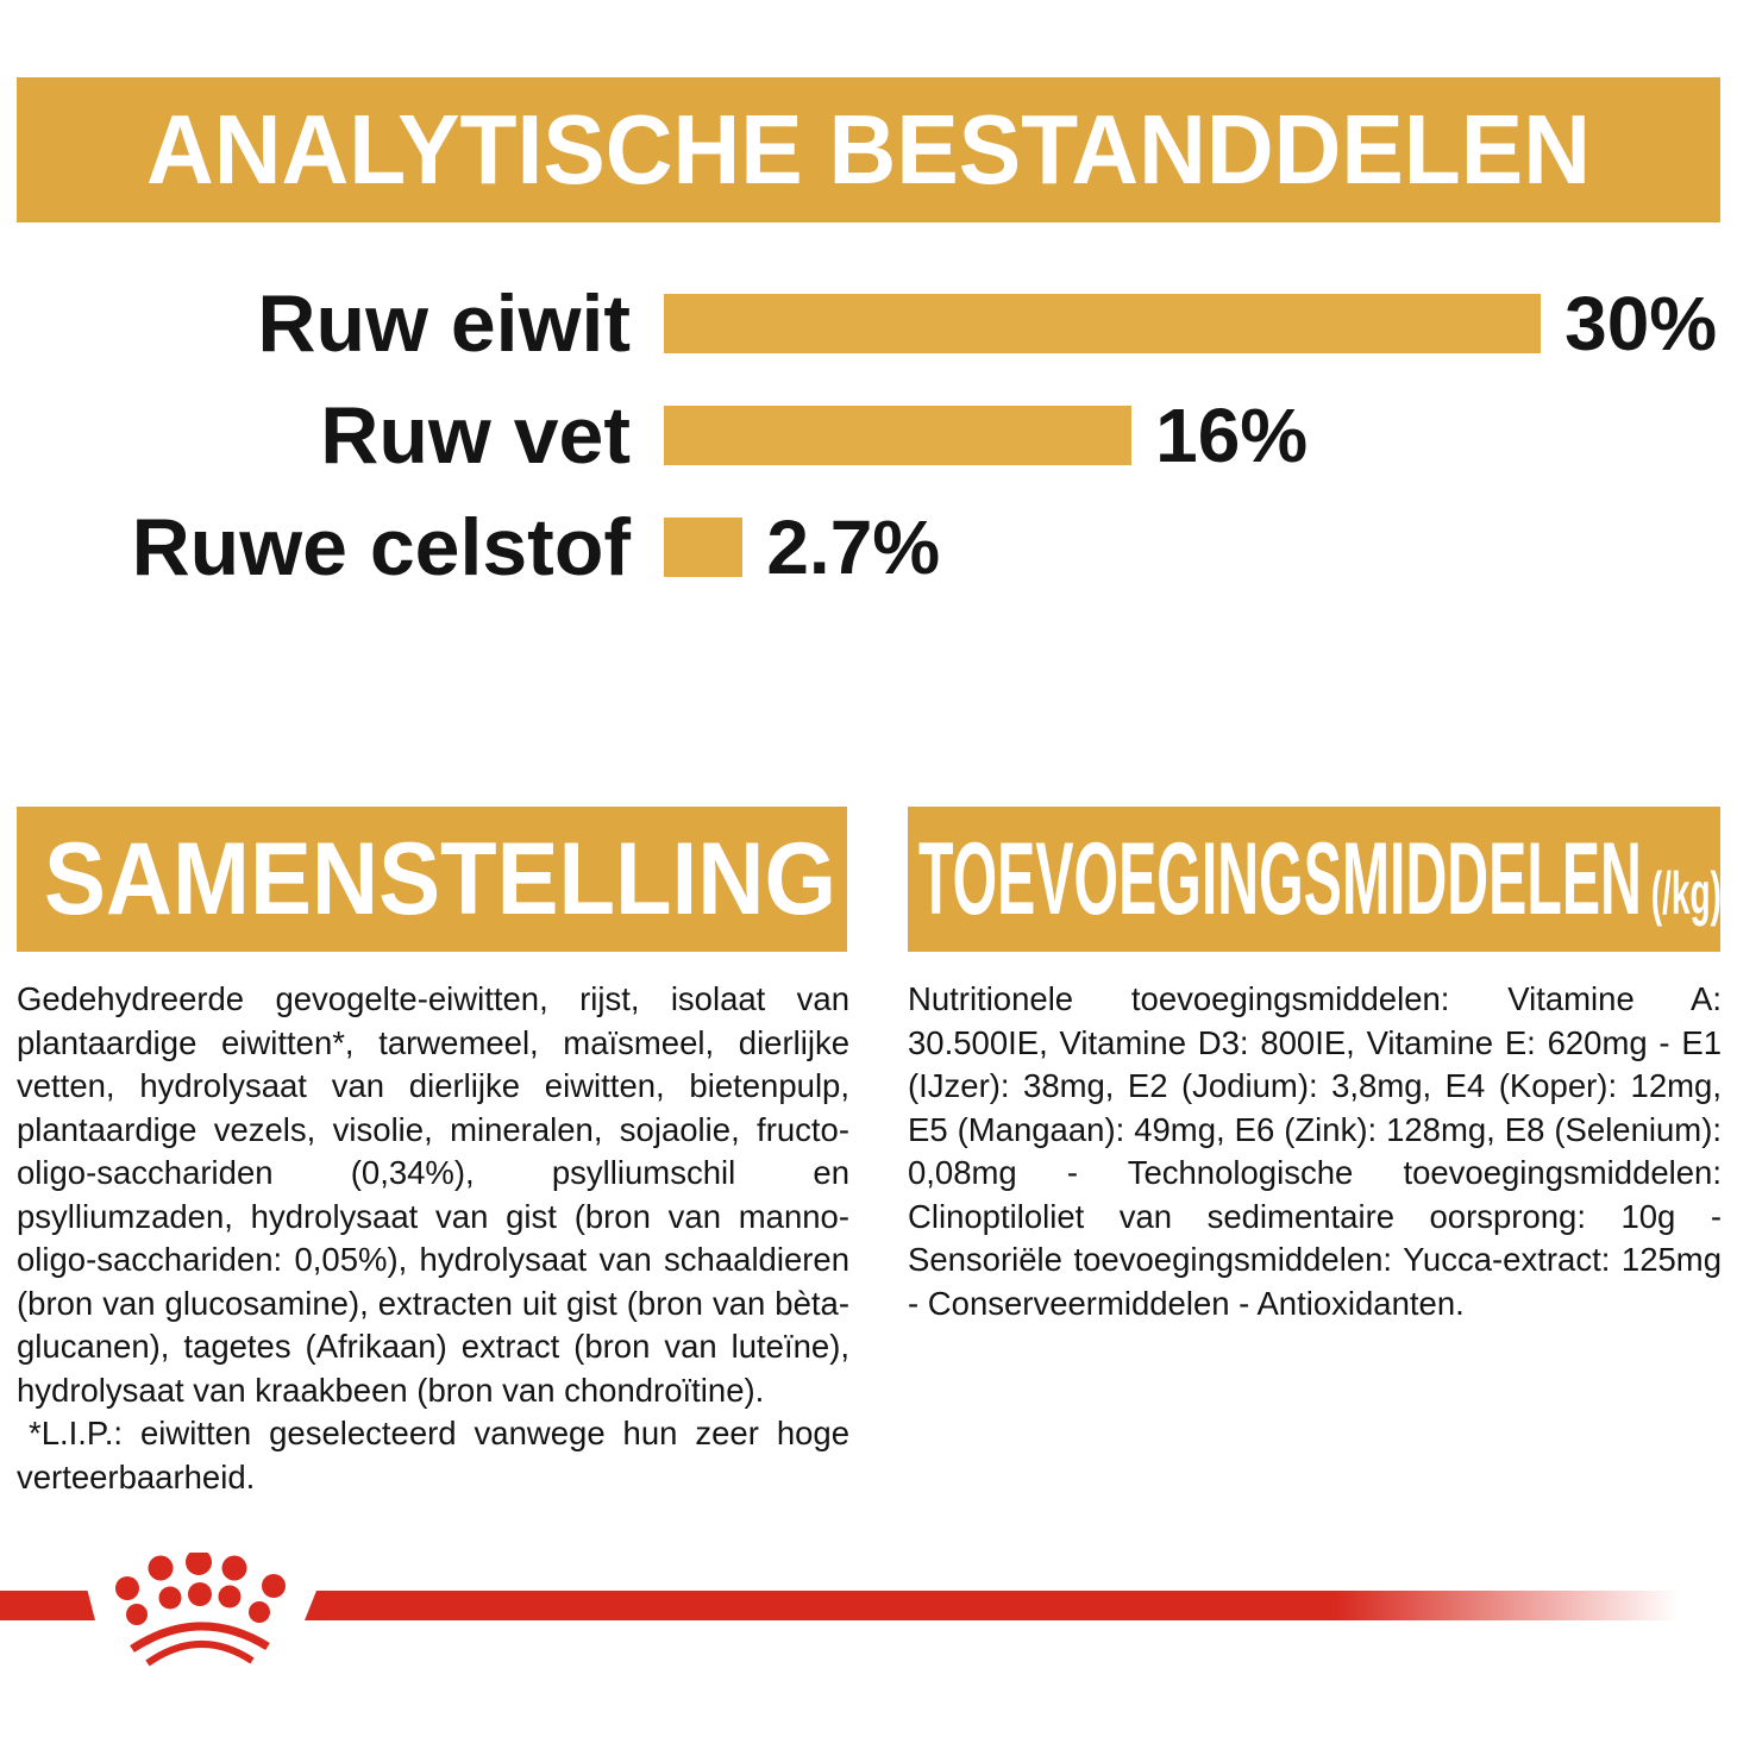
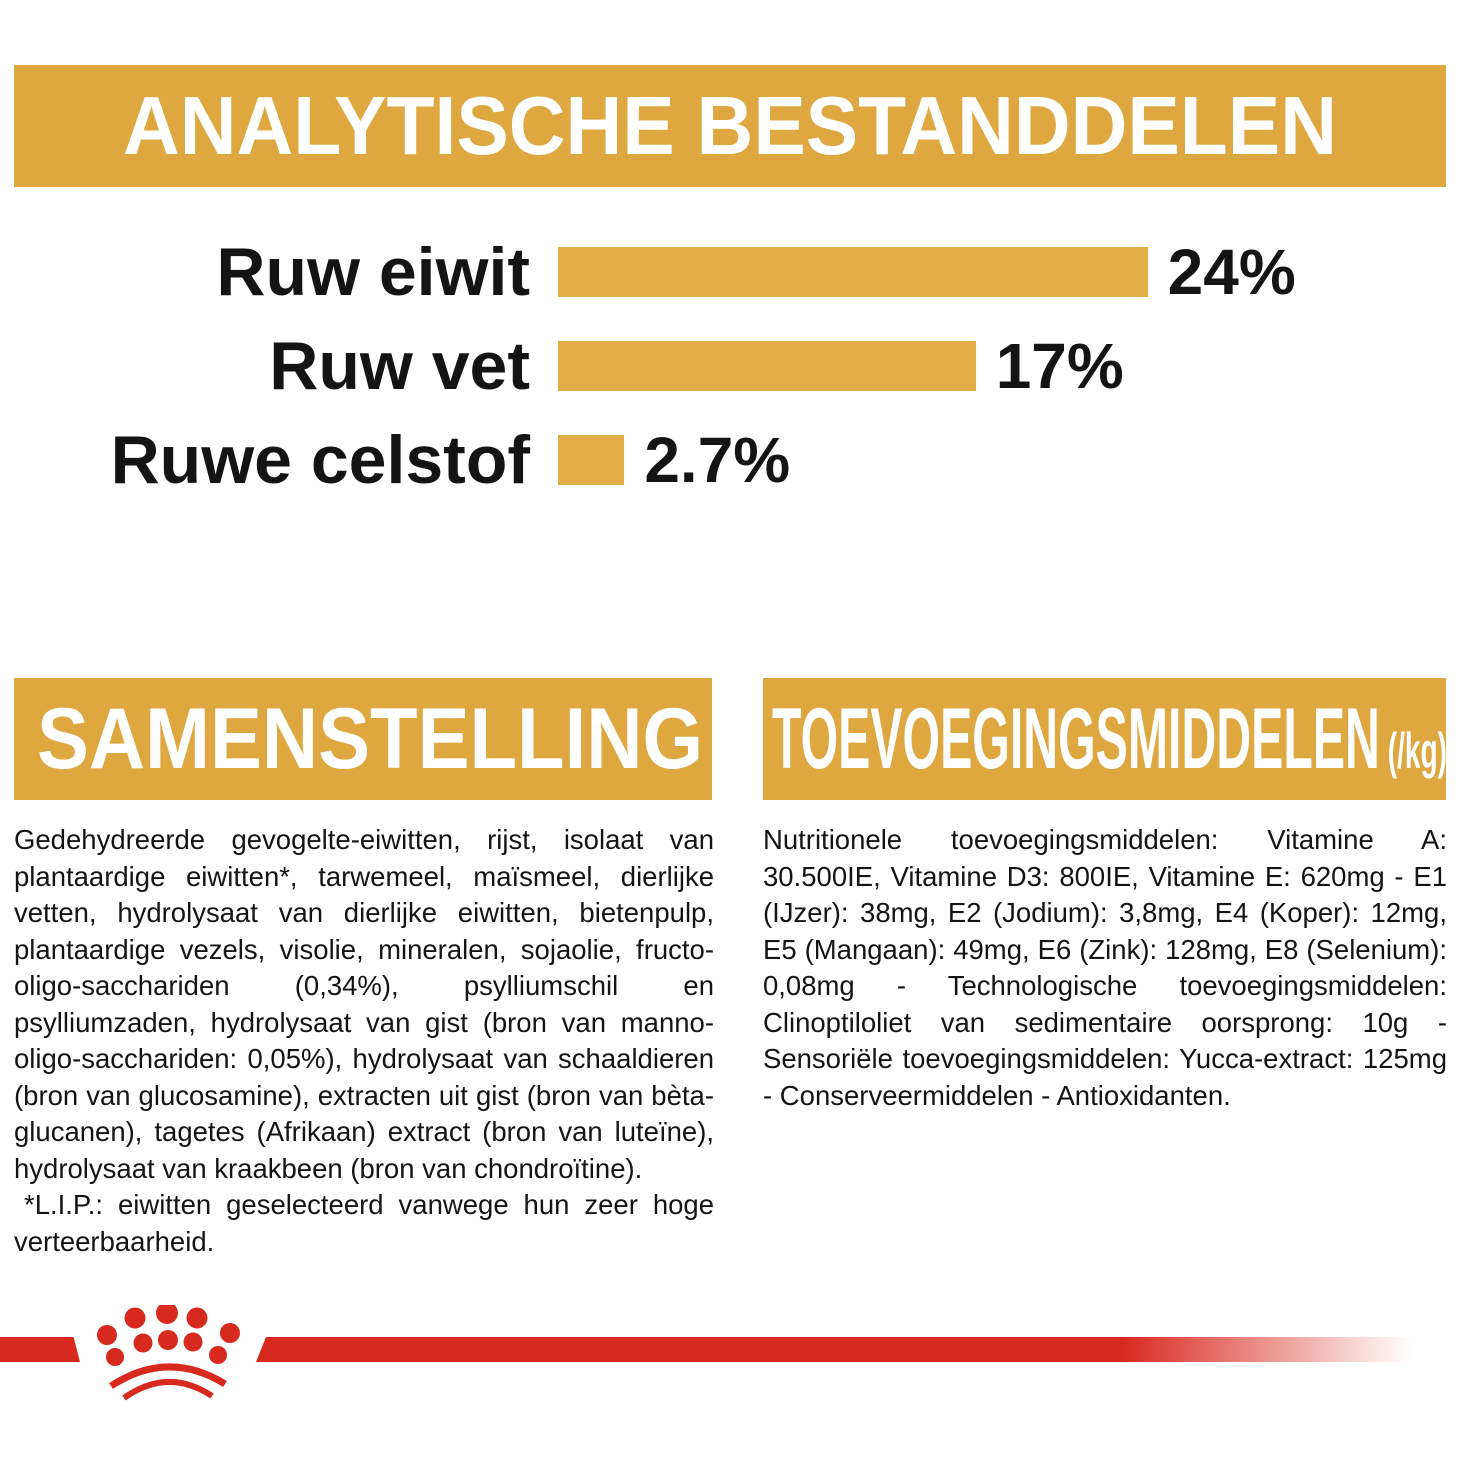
Ruw eiwit: 30% -> 24%
Ruw vet: 16% -> 17%
